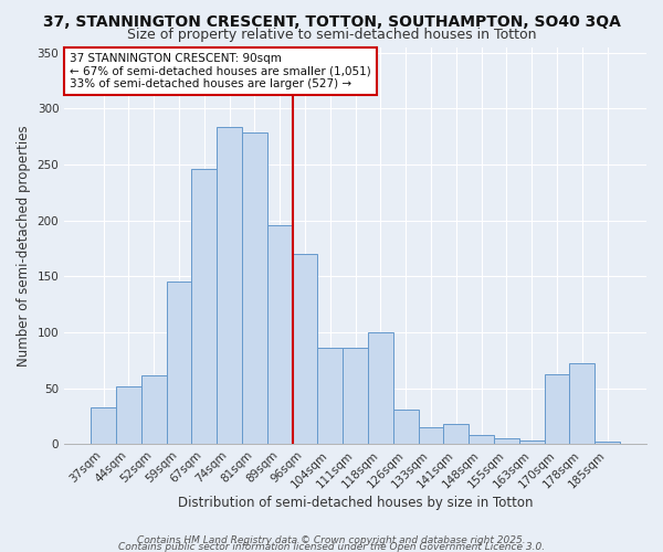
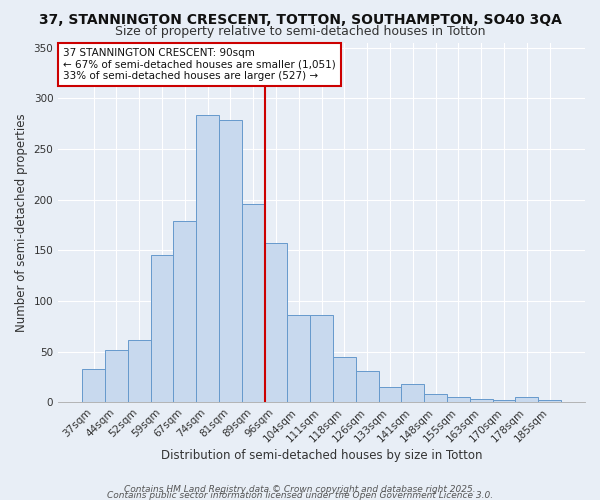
67sqm: 246 -> 179
96sqm: 170 -> 157
118sqm: 100 -> 45
170sqm: 62 -> 2
178sqm: 72 -> 5
